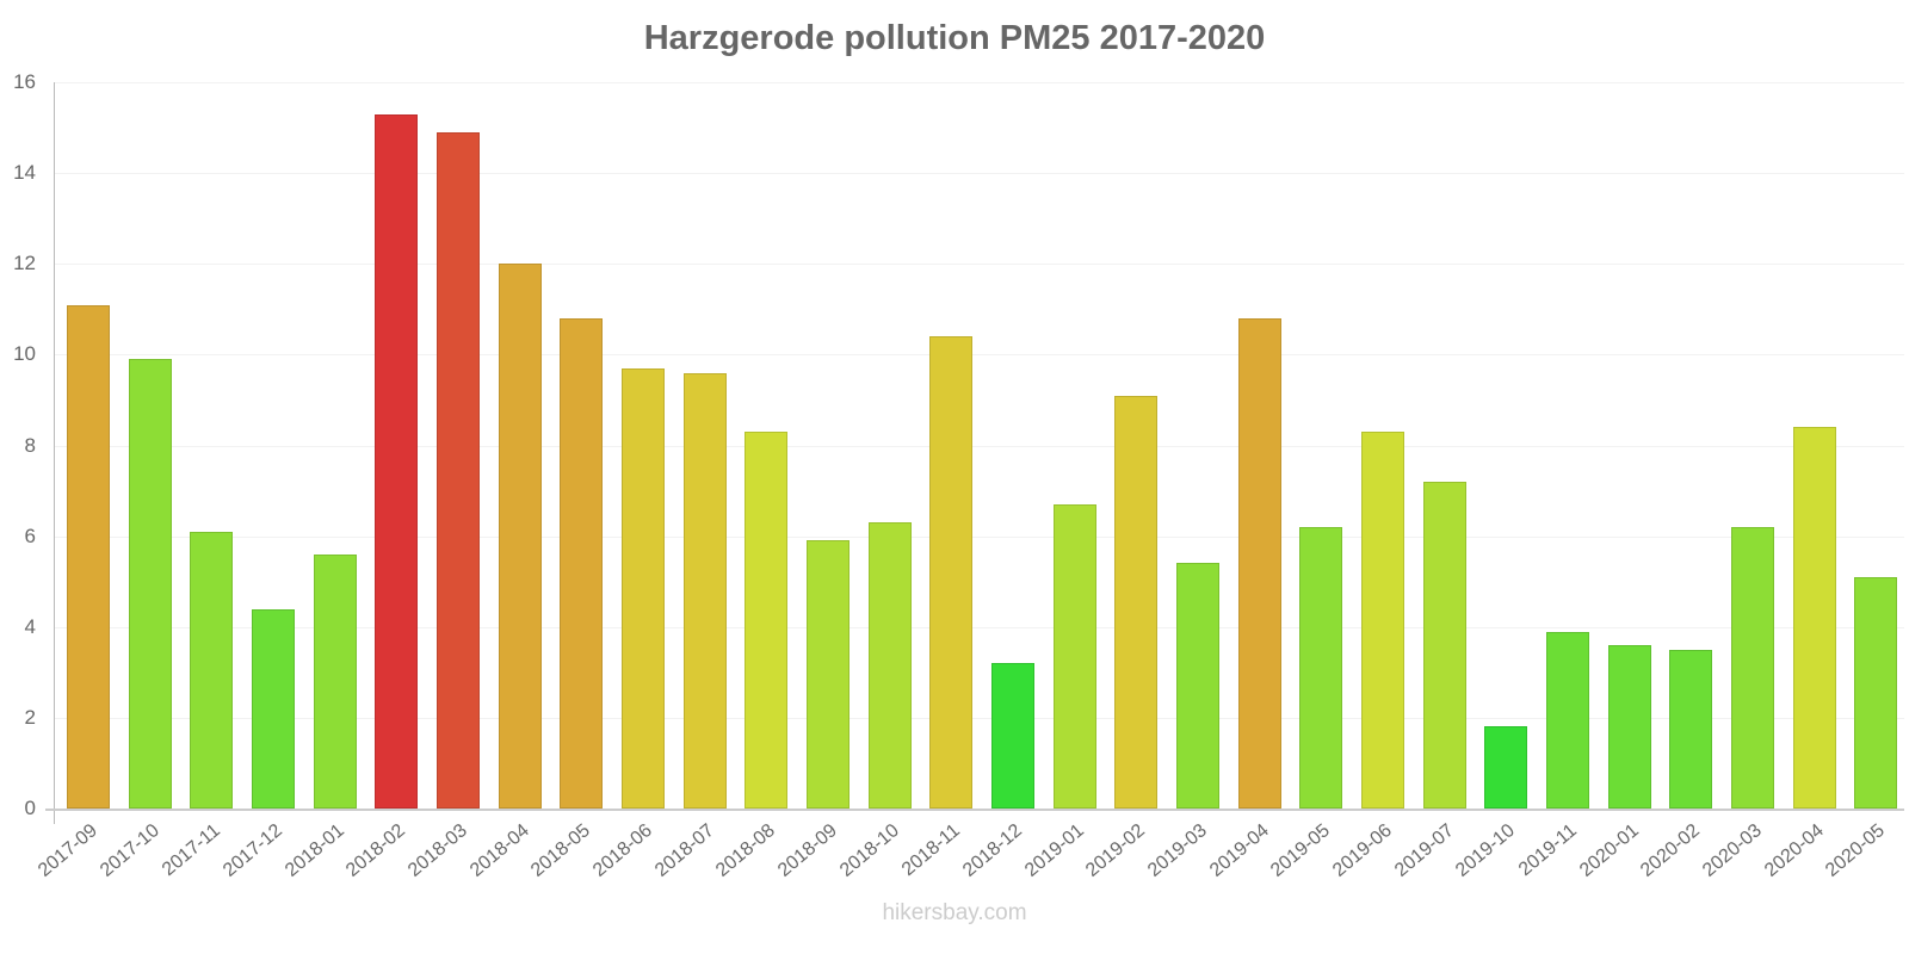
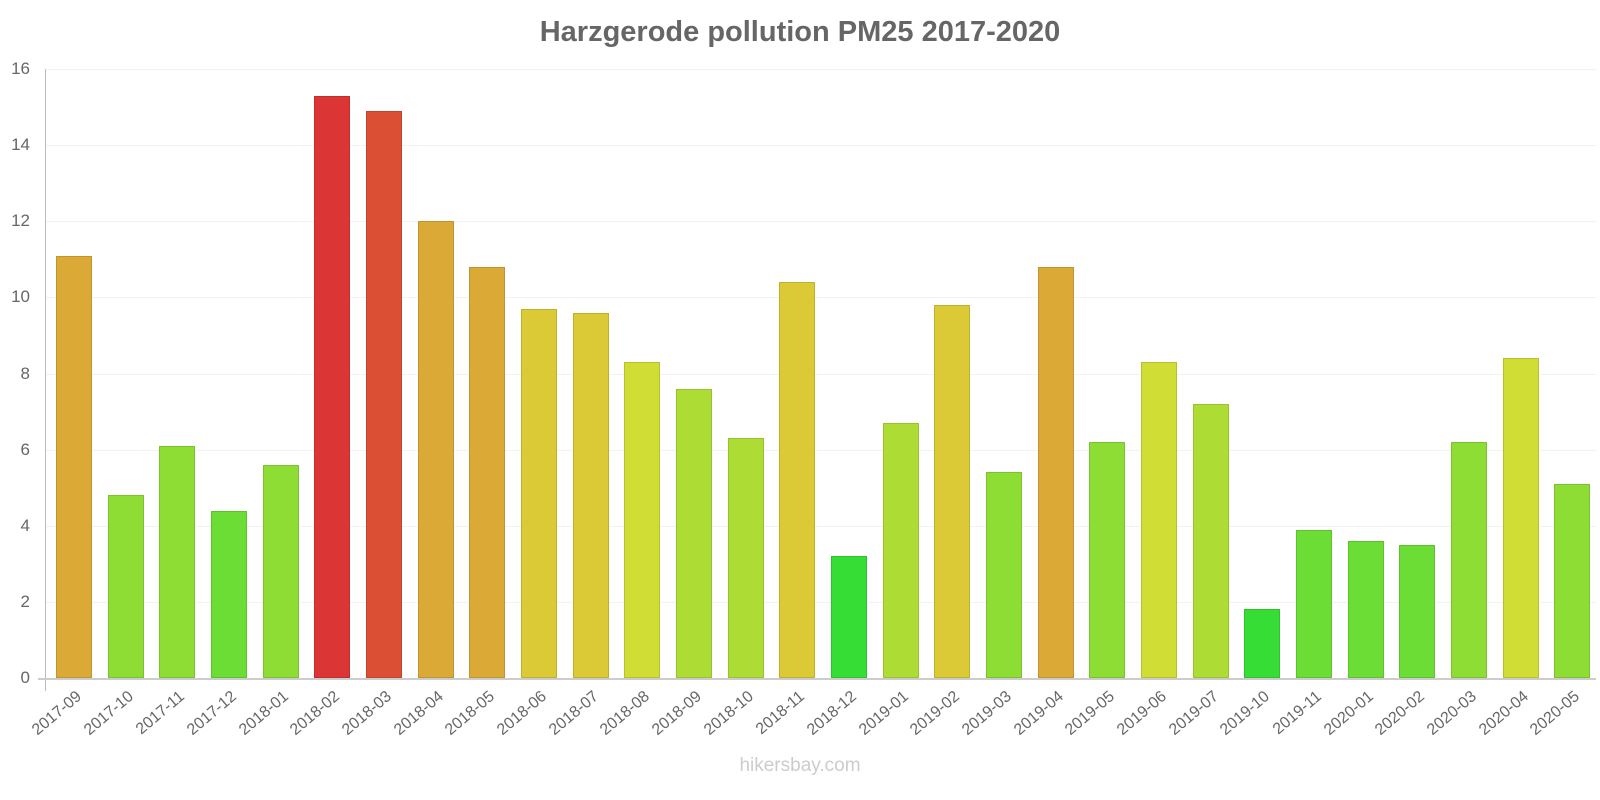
2017-10: 9.9 -> 4.8
2018-09: 5.9 -> 7.6
2019-02: 9.1 -> 9.8
